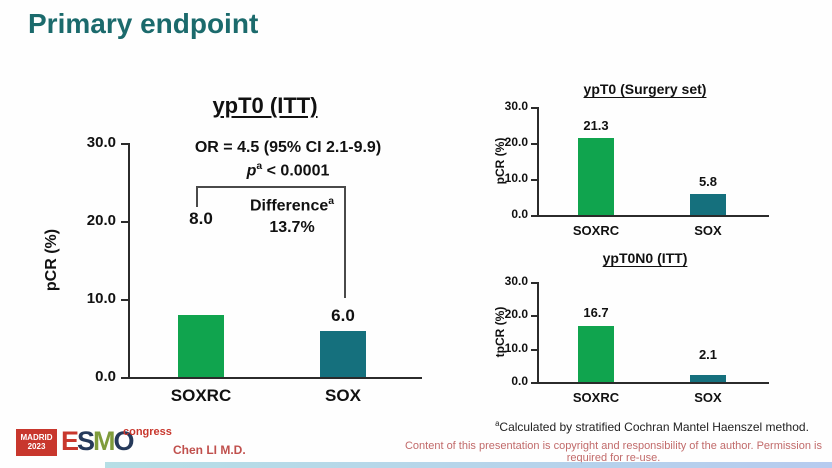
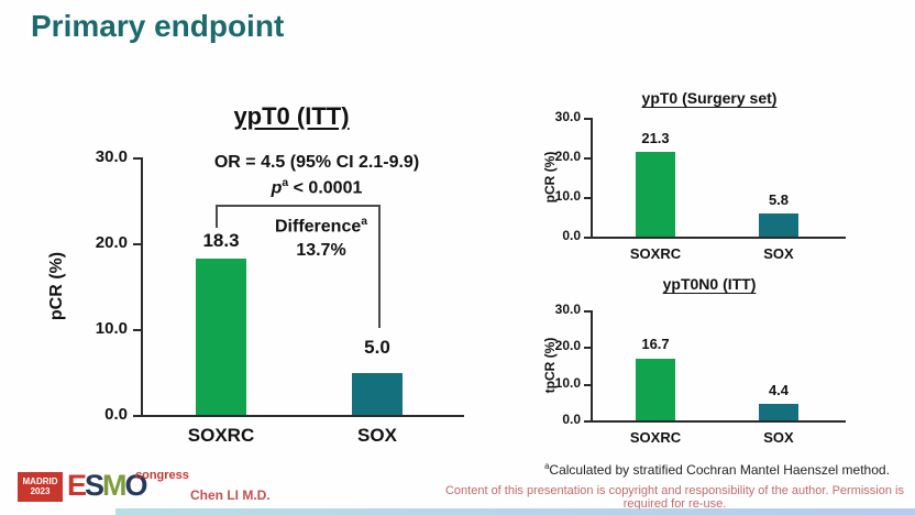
ypT0 (ITT)/SOXRC: 8.0 -> 18.3
ypT0 (ITT)/SOX: 6.0 -> 5.0
ypT0N0 (ITT)/SOX: 2.1 -> 4.4
